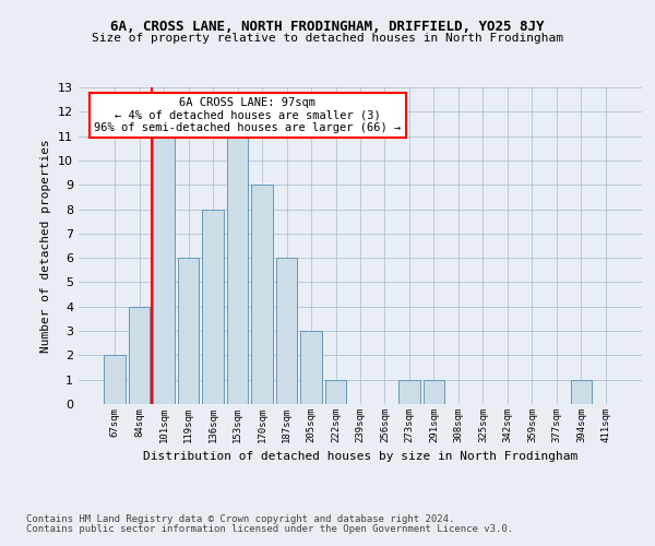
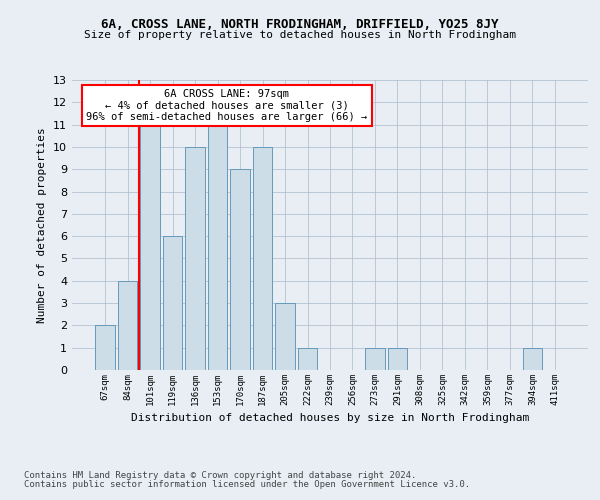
136sqm: 8 -> 10
187sqm: 6 -> 10
